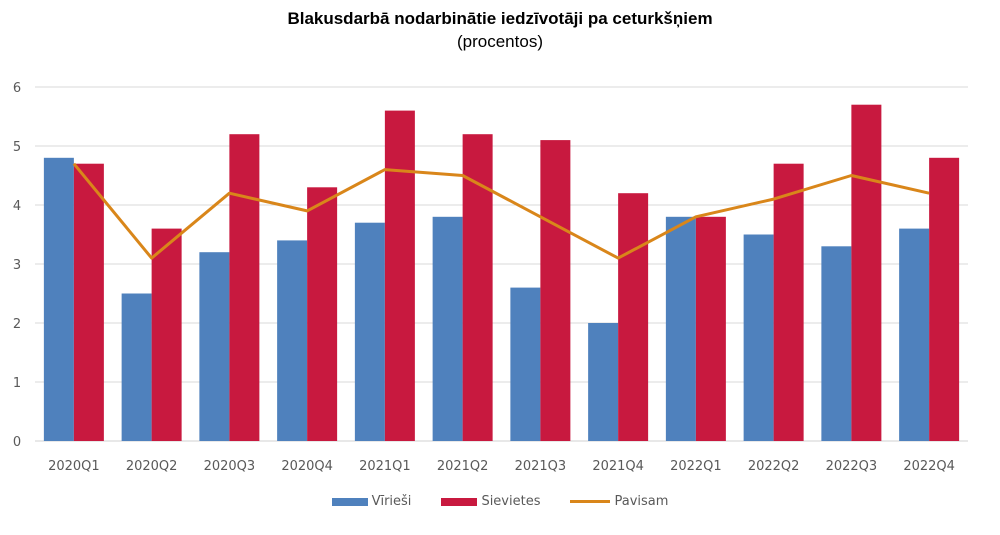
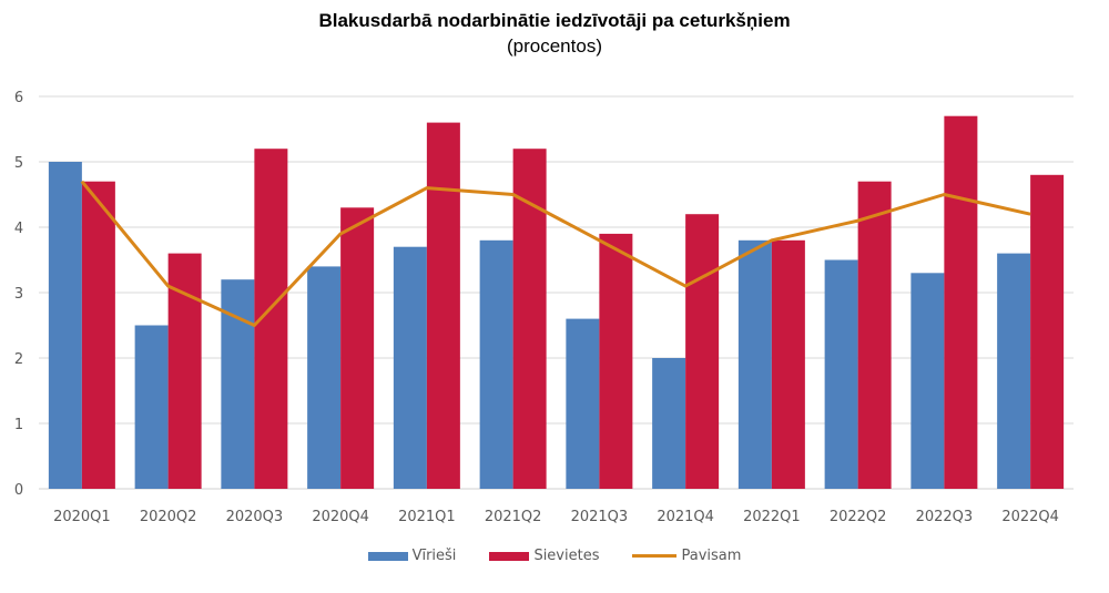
Vīrieši/2020Q1: 4.8 -> 5.0
Pavisam/2020Q3: 4.2 -> 2.5
Sievietes/2021Q3: 5.1 -> 3.9
